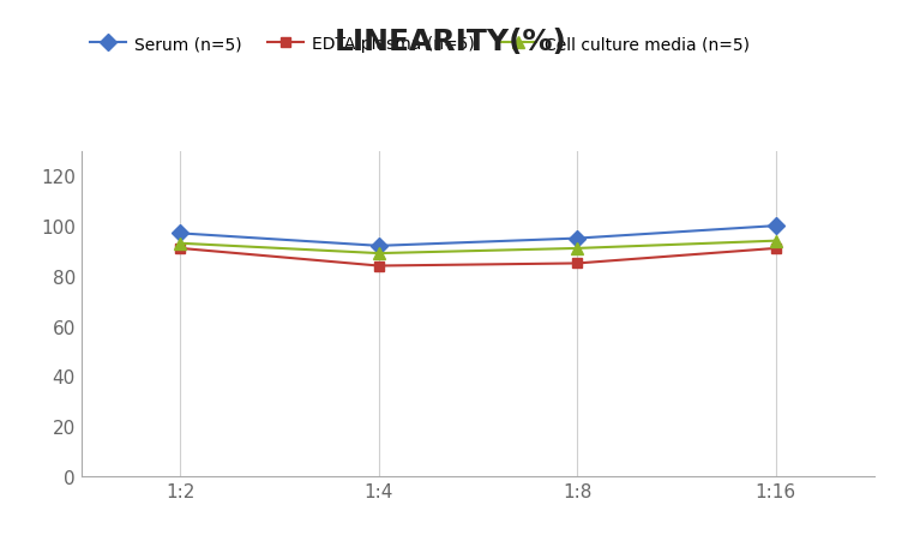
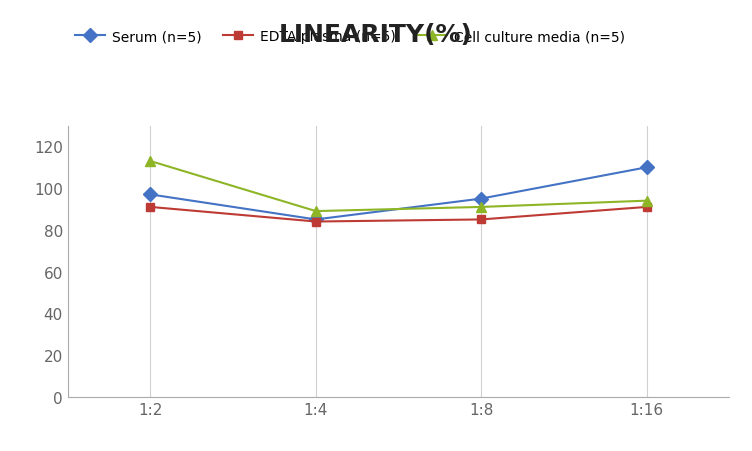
Cell culture media (n=5)/1:2: 93 -> 113
Serum (n=5)/1:4: 92 -> 85
Serum (n=5)/1:16: 100 -> 110
